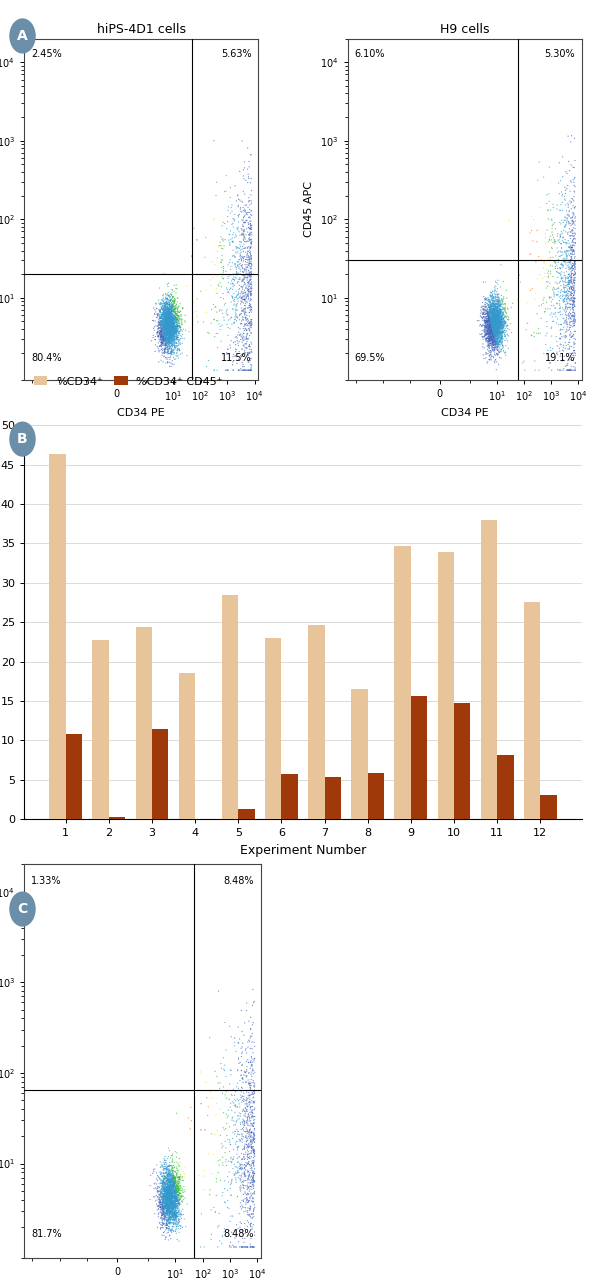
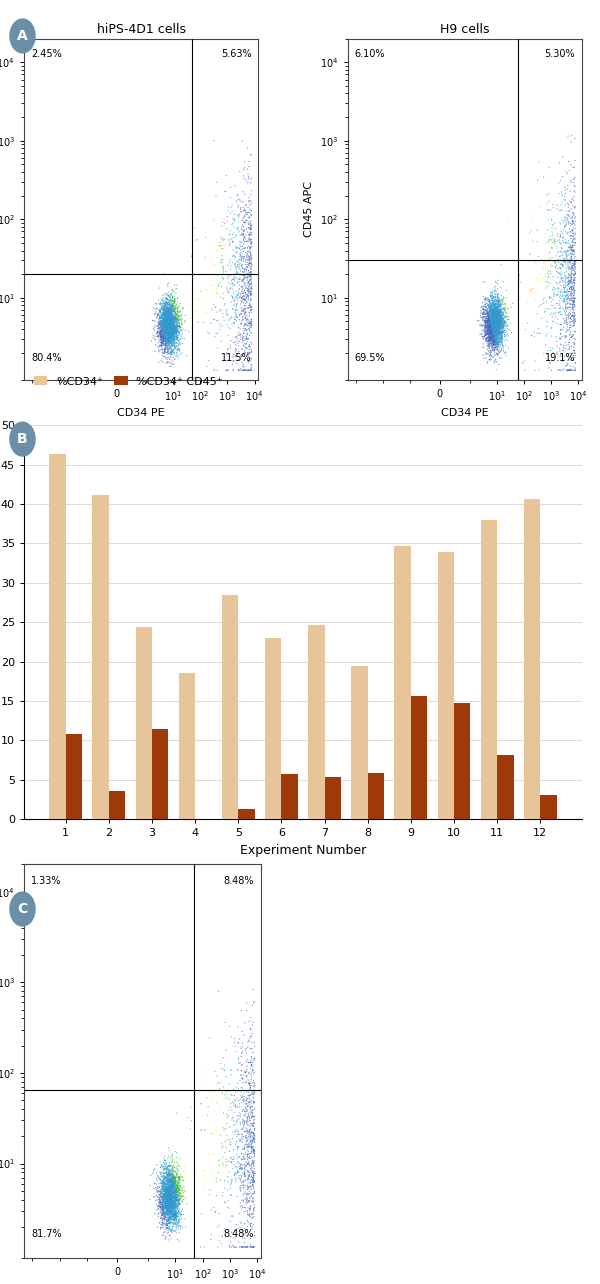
%CD34⁺/2: 22.7 -> 41.2
%CD34⁺ CD45⁺/2: 0.3 -> 3.6
%CD34⁺/8: 16.5 -> 19.4
%CD34⁺/12: 27.6 -> 40.6
